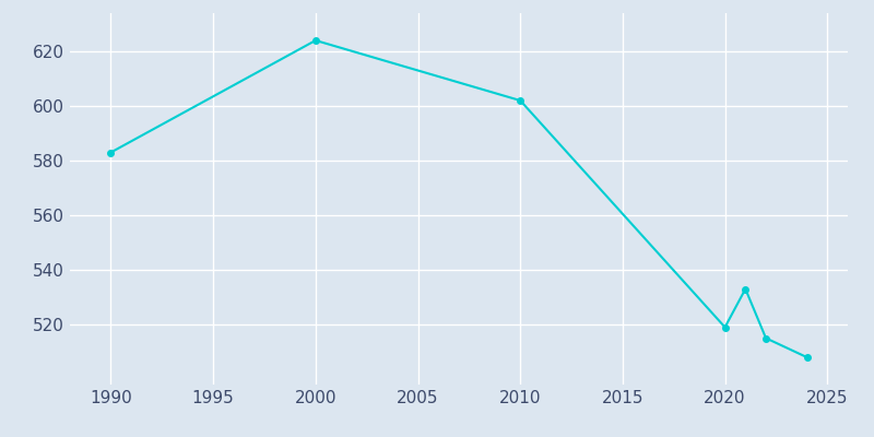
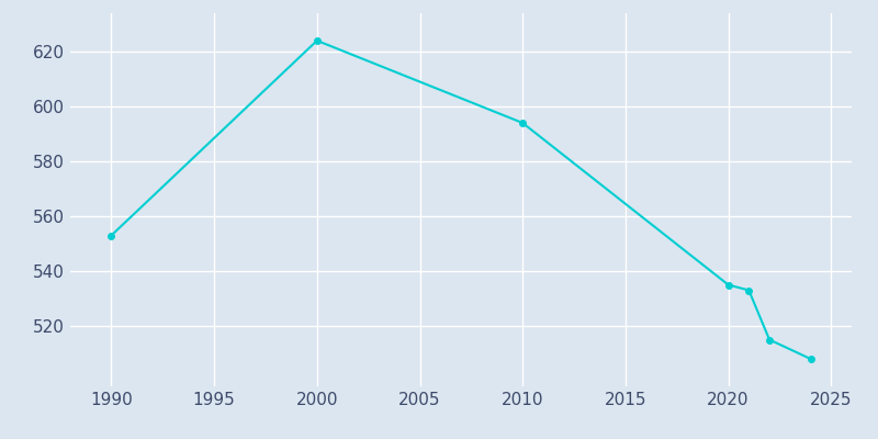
1990: 583 -> 553
2010: 602 -> 594
2020: 519 -> 535
